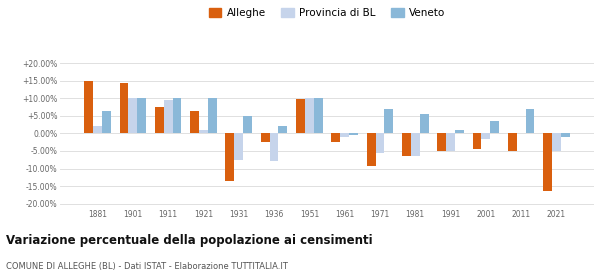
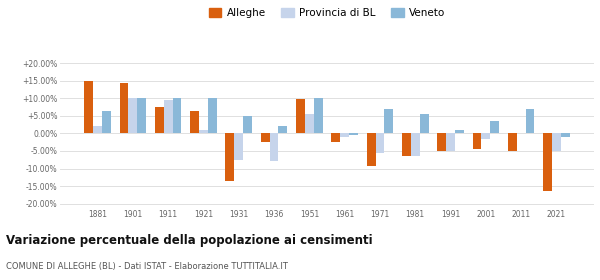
Provincia di BL/1951: 10.0% -> 5.5%
